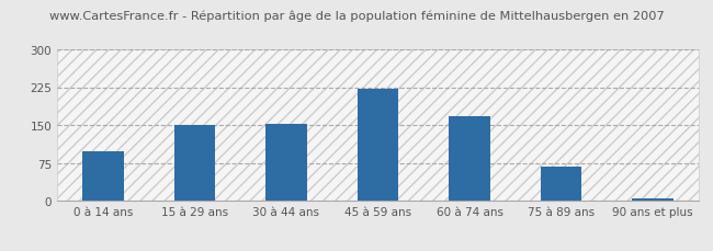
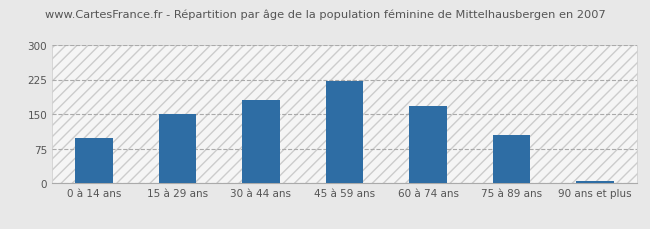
30 à 44 ans: 152 -> 180
75 à 89 ans: 68 -> 105
